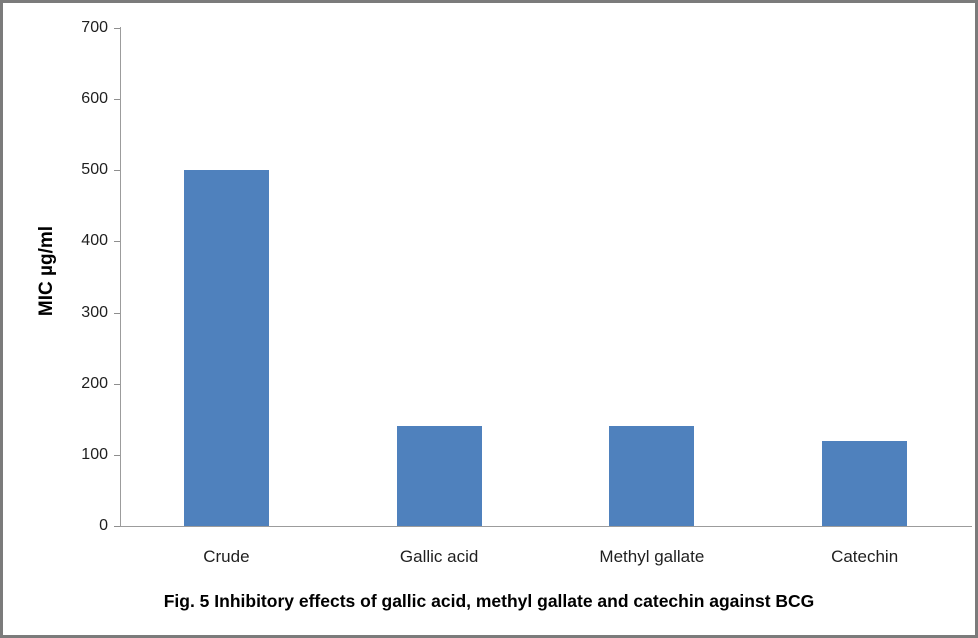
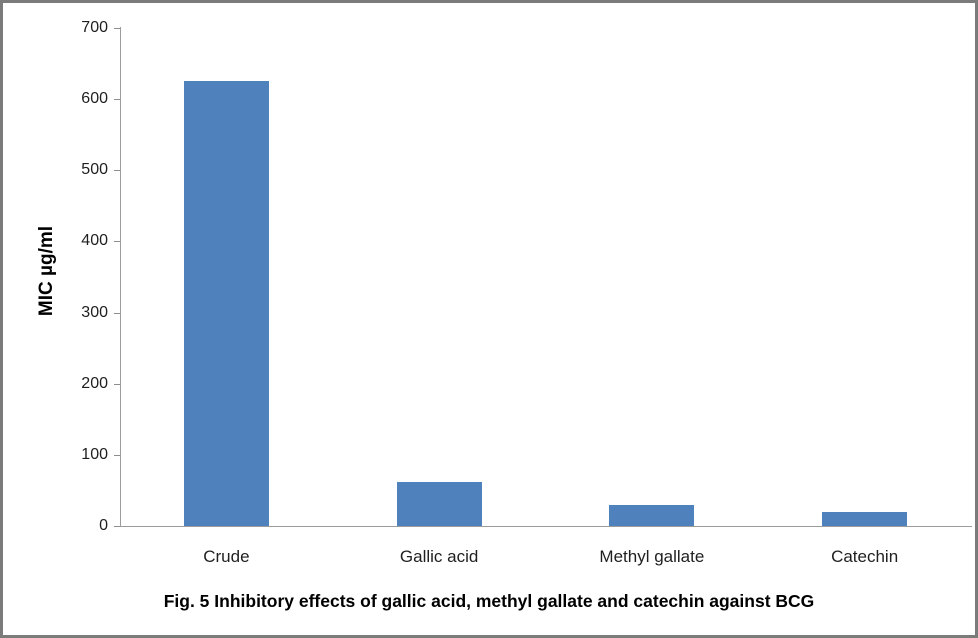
Crude: 500 -> 620
Gallic acid: 140 -> 60
Methyl gallate: 140 -> 30
Catechin: 120 -> 20
